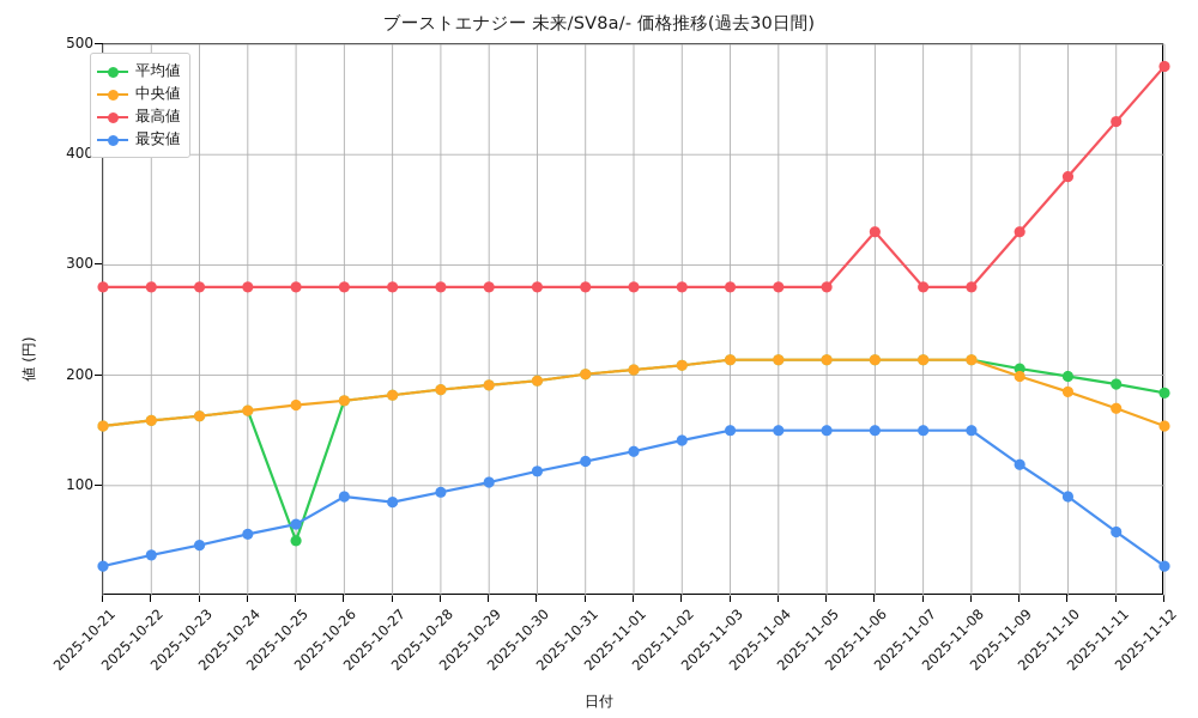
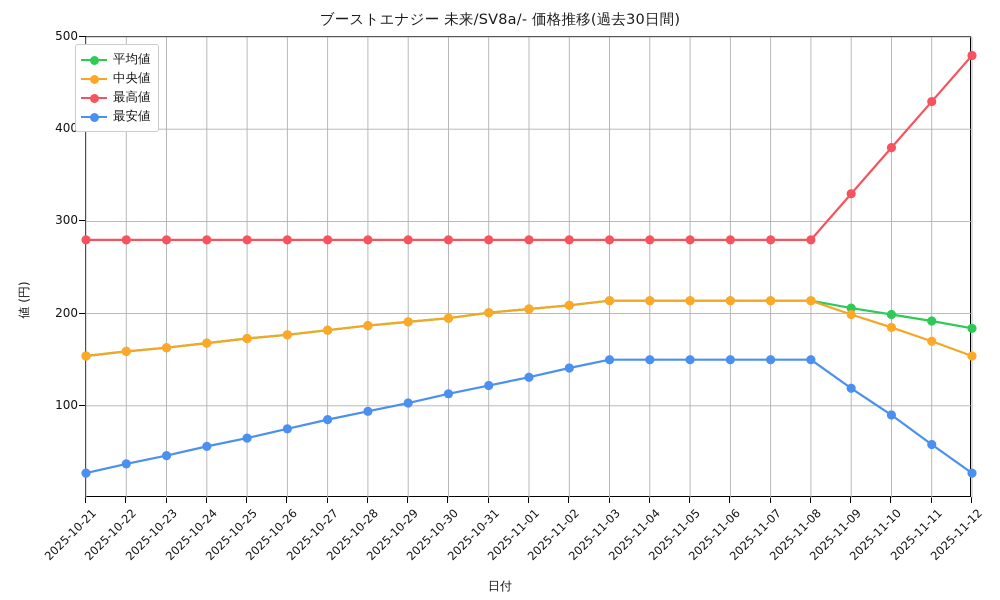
平均値/2025-10-25: 50 -> 170
最安値/2025-10-26: 90 -> 80
最高値/2025-11-06: 330 -> 280
